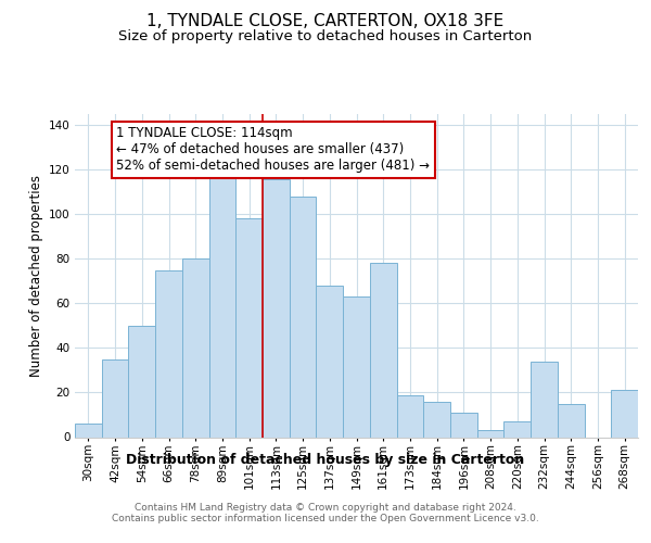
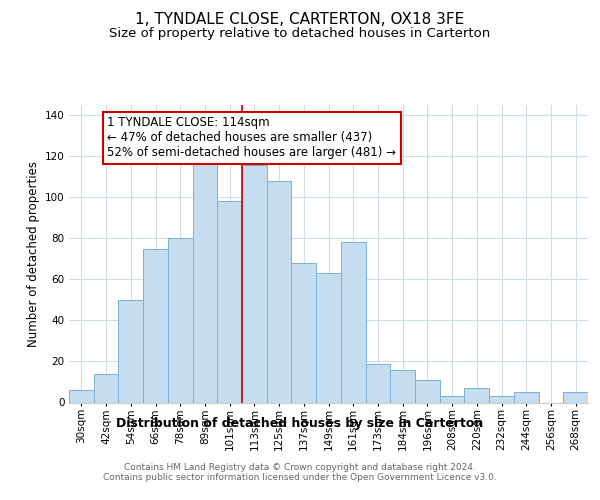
42sqm: 35 -> 14
232sqm: 34 -> 3
244sqm: 15 -> 5
268sqm: 21 -> 5
